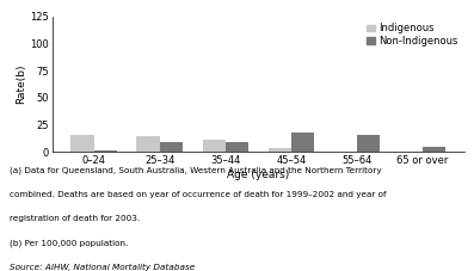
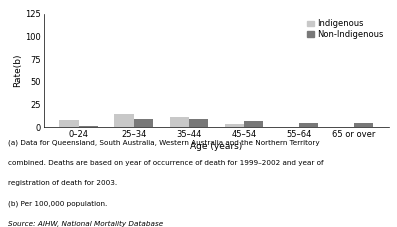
Indigenous/0–24: 16 -> 8
Non-Indigenous/45–54: 18 -> 7
Non-Indigenous/55–64: 16 -> 5
